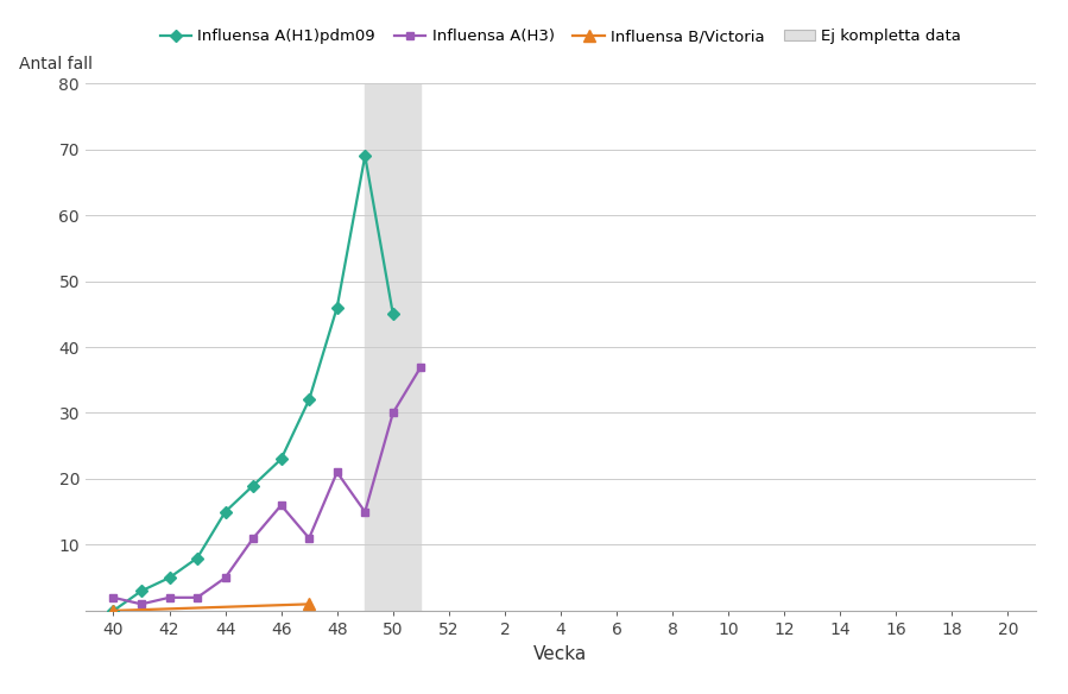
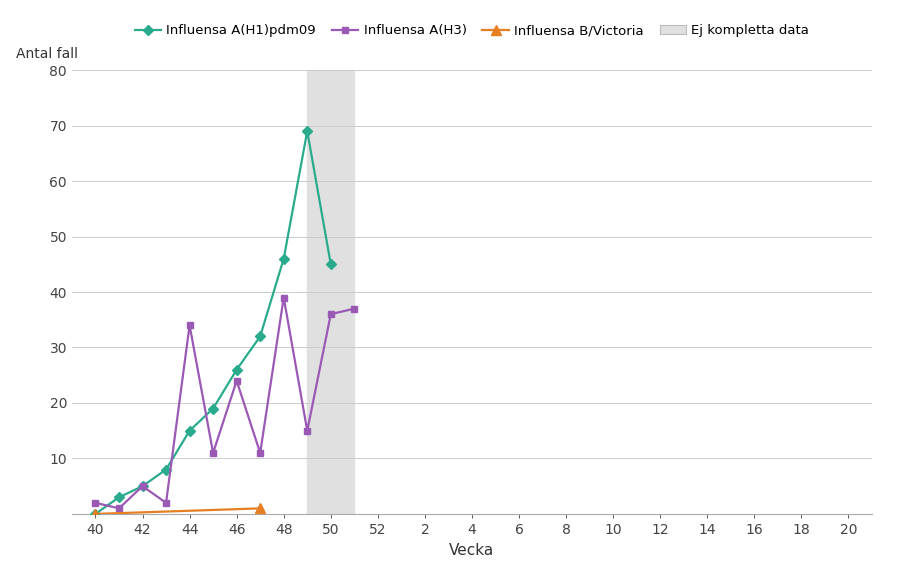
Influensa A(H3)/42: 2 -> 5
Influensa A(H3)/44: 5 -> 34
Influensa A(H1)pdm09/46: 23 -> 26
Influensa A(H3)/46: 16 -> 24
Influensa A(H3)/48: 21 -> 39
Influensa A(H3)/50: 30 -> 36
